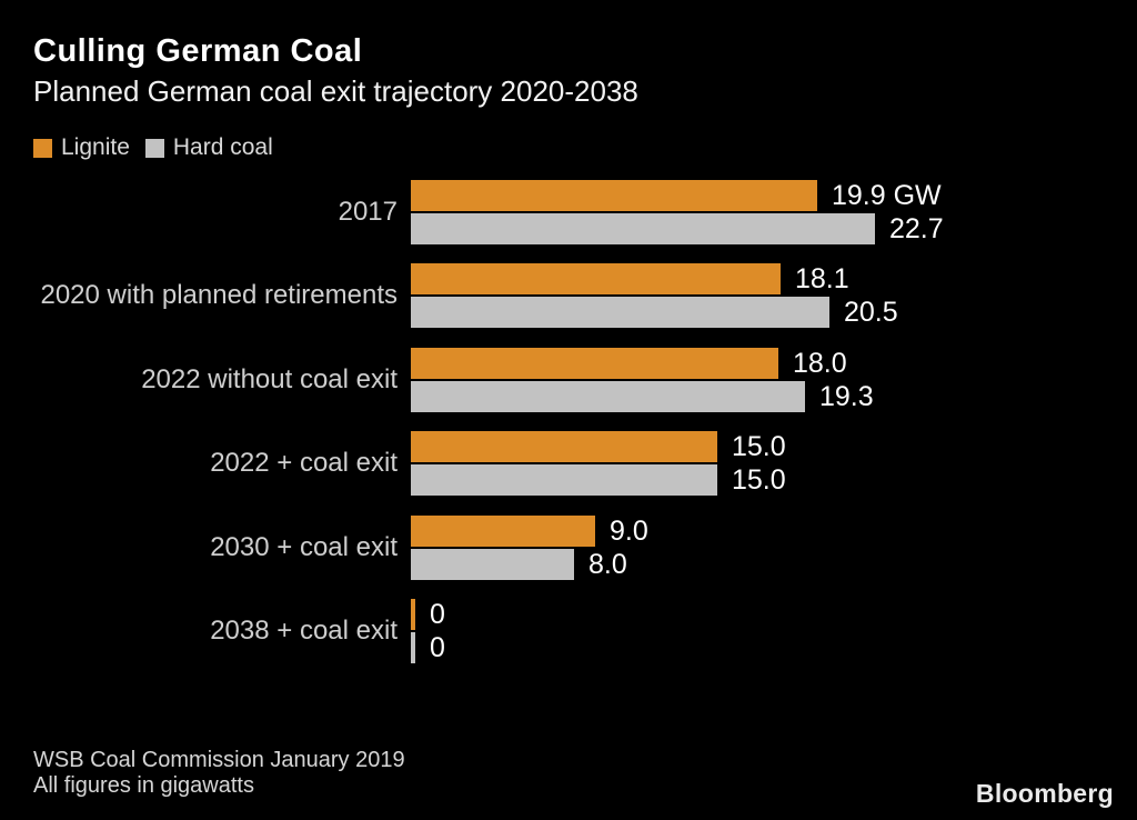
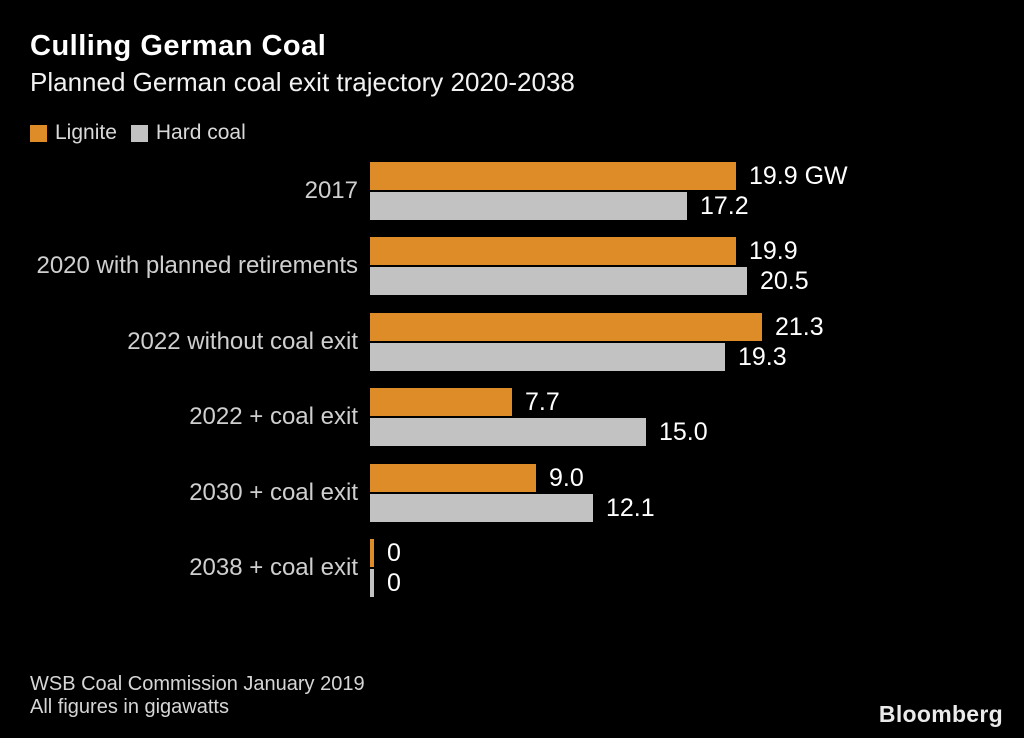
Hard coal/2017: 22.7 -> 17.2
Lignite/2020 with planned retirements: 18.1 -> 19.9
Lignite/2022 without coal exit: 18.0 -> 21.3
Lignite/2022 + coal exit: 15.0 -> 7.7
Hard coal/2030 + coal exit: 8.0 -> 12.1
